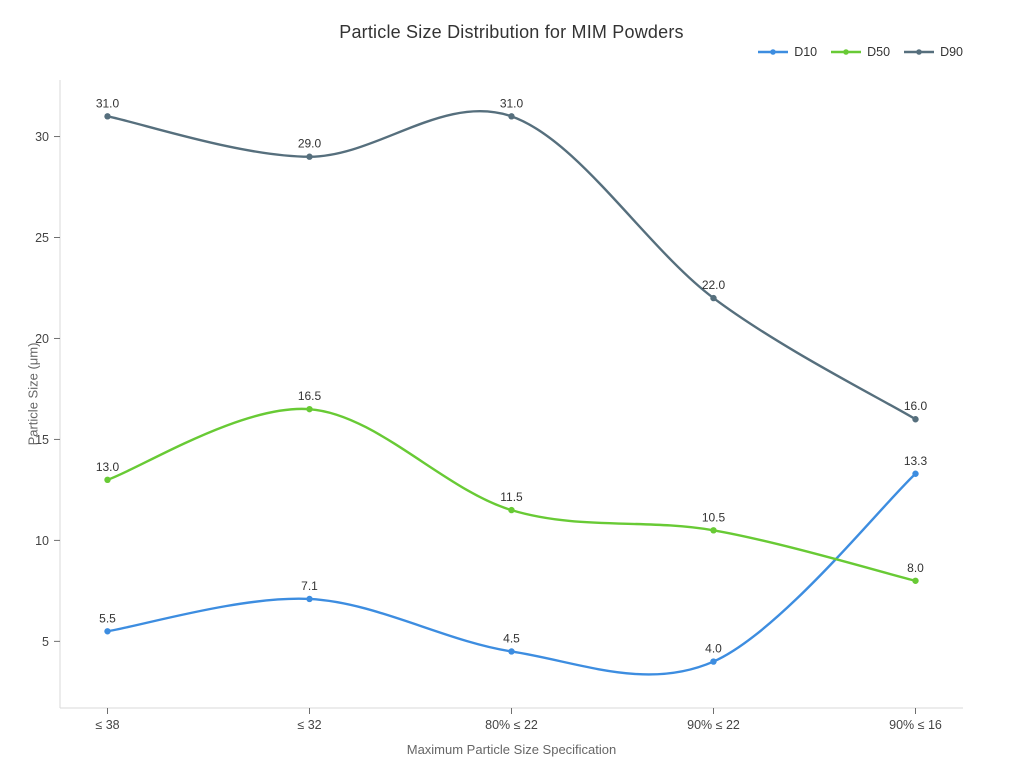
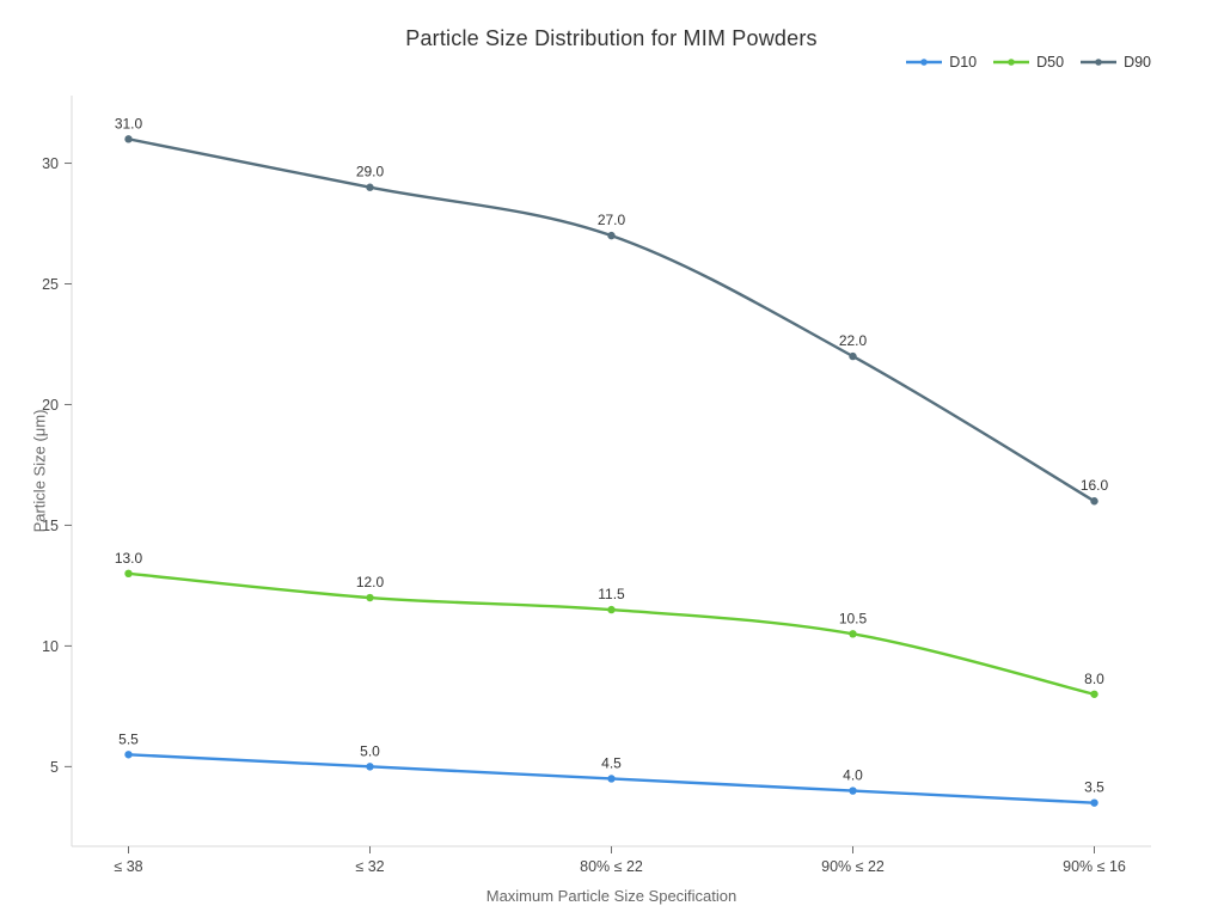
D10/≤ 32: 7.1 -> 5.0
D50/≤ 32: 16.5 -> 12.0
D90/80% ≤ 22: 31.0 -> 27.0
D10/90% ≤ 16: 13.3 -> 3.5
